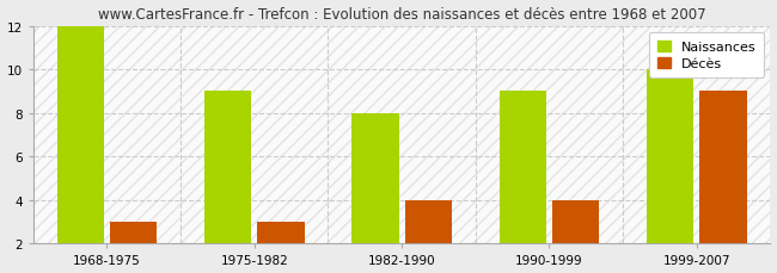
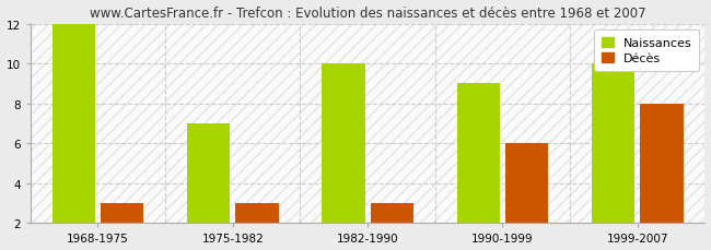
Naissances/1975-1982: 9 -> 7
Naissances/1982-1990: 8 -> 10
Décès/1982-1990: 4 -> 3
Décès/1990-1999: 4 -> 6
Décès/1999-2007: 9 -> 8
